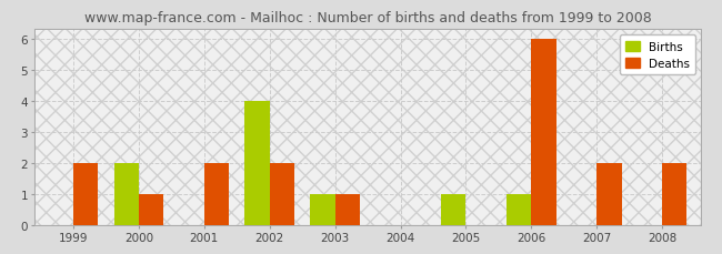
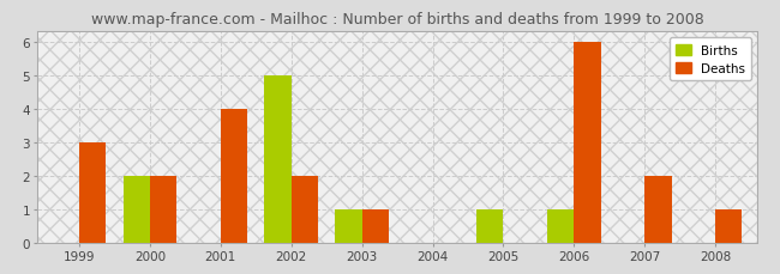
Deaths/1999: 2 -> 3
Deaths/2000: 1 -> 2
Deaths/2001: 2 -> 4
Births/2002: 4 -> 5
Deaths/2008: 2 -> 1
